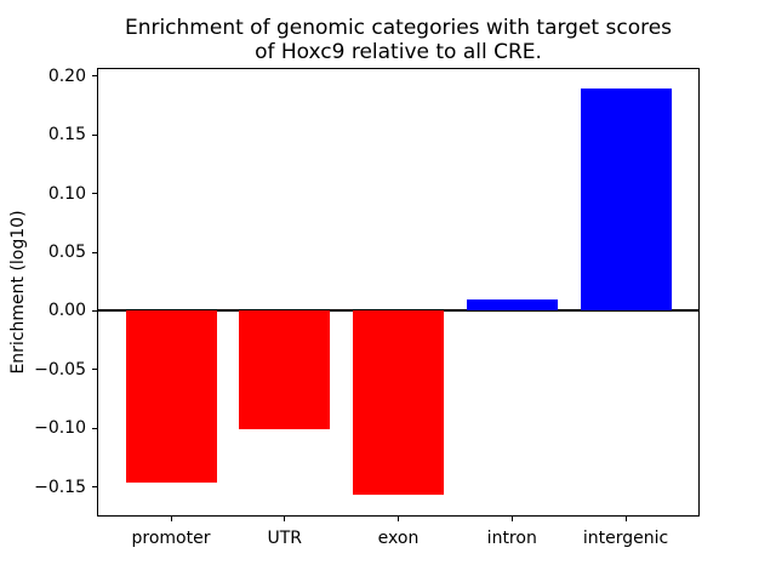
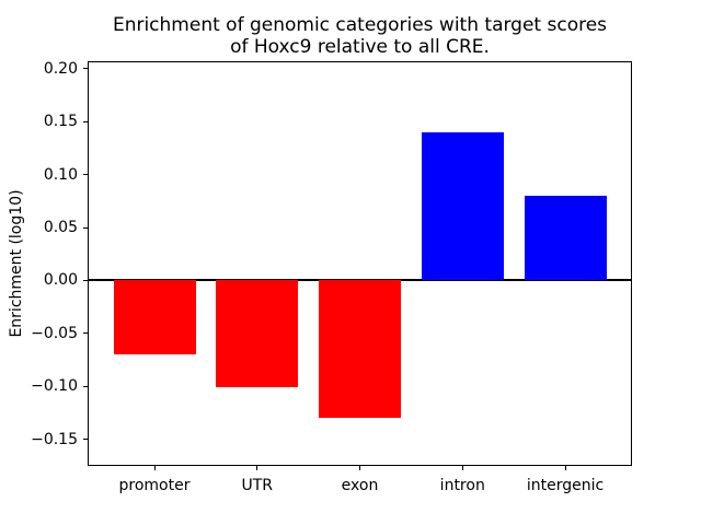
promoter: -0.15 -> -0.07
exon: -0.16 -> -0.13
intron: 0.01 -> 0.14
intergenic: 0.19 -> 0.08
